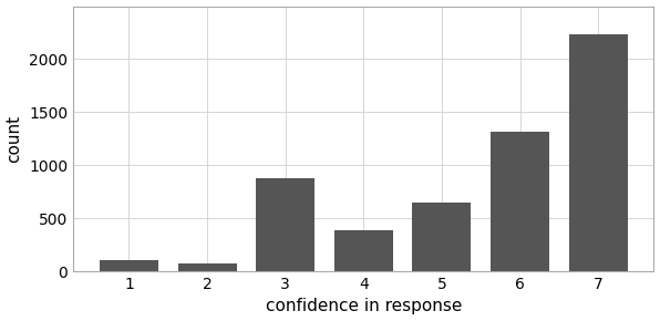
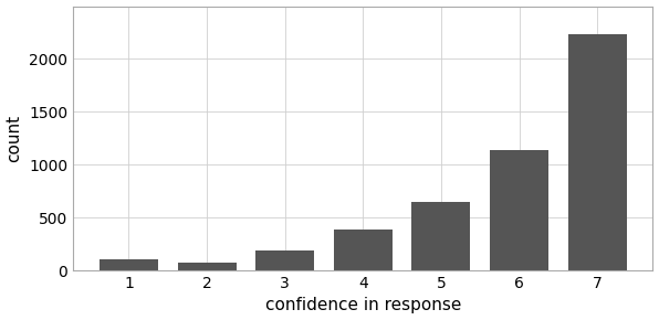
3: 880 -> 180
6: 1320 -> 1140
